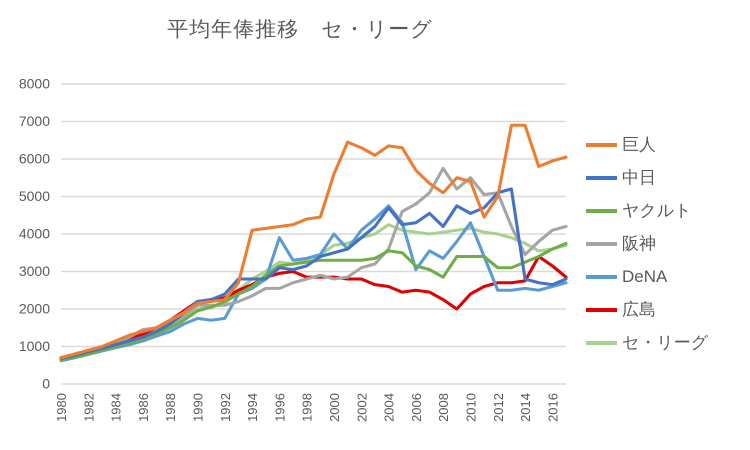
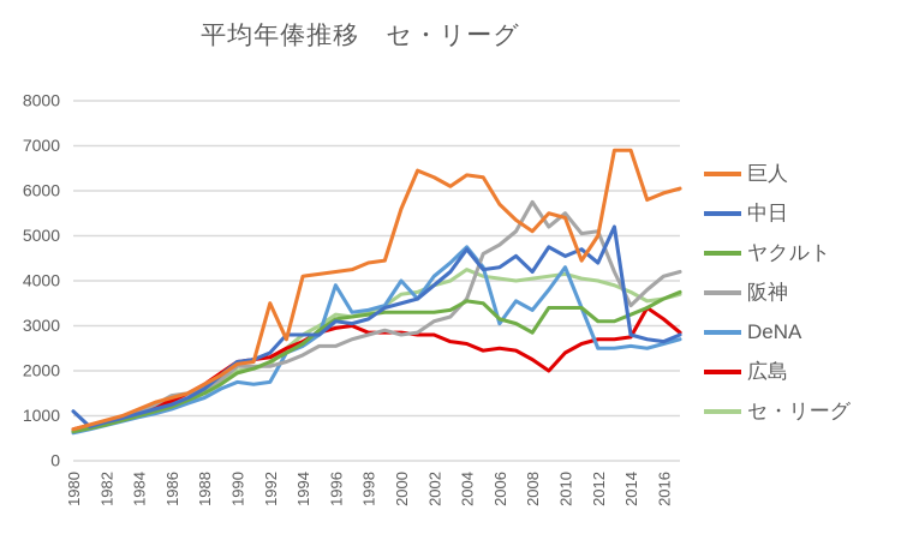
中日/1980: 700 -> 1100
巨人/1992: 2200 -> 3500
中日/2012: 5100 -> 4400
